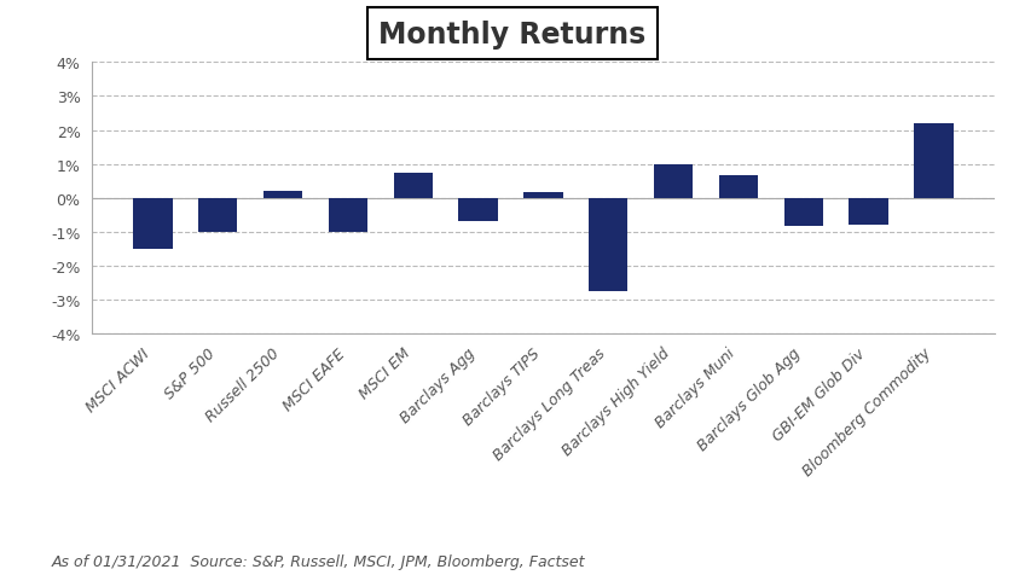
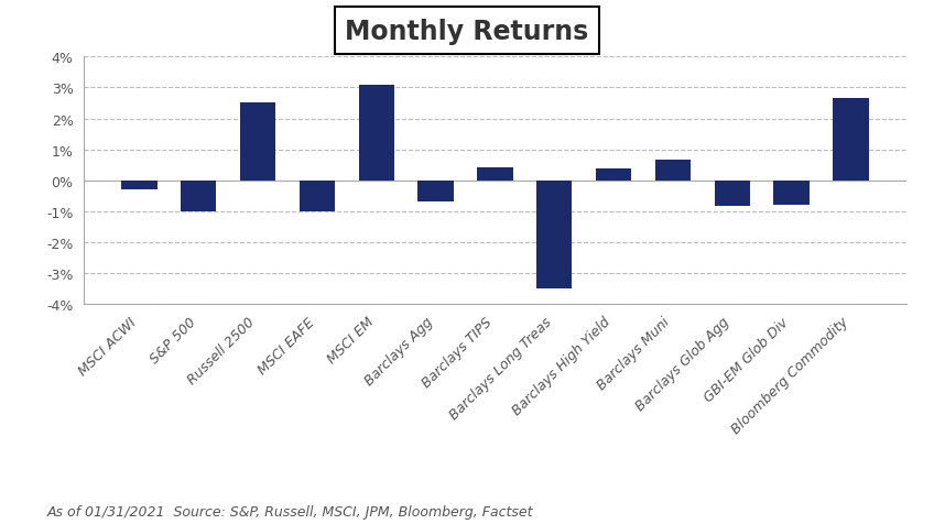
MSCI ACWI: -1.50% -> -0.30%
Russell 2500: 0.20% -> 2.52%
MSCI EM: 0.75% -> 3.09%
Barclays TIPS: 0.15% -> 0.40%
Barclays Long Treas: -2.75% -> -3.50%
Barclays High Yield: 1.00% -> 0.36%
Bloomberg Commodity: 2.20% -> 2.65%
